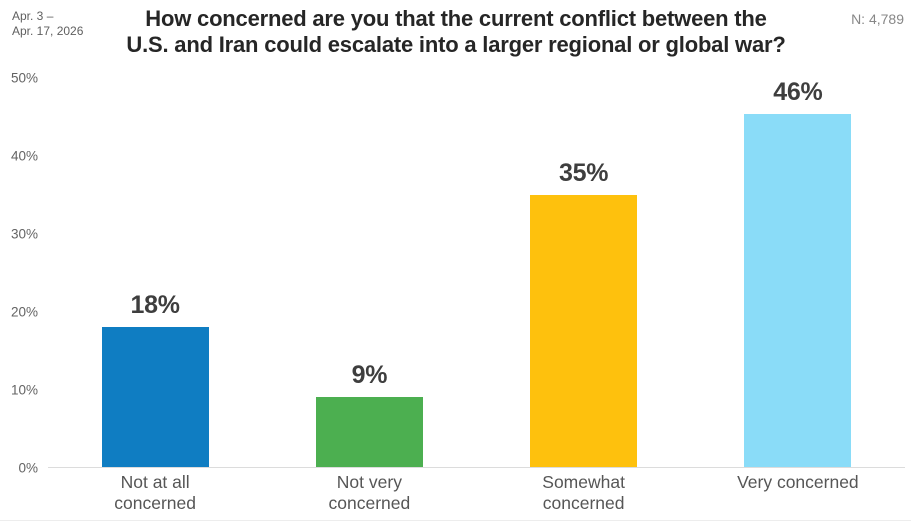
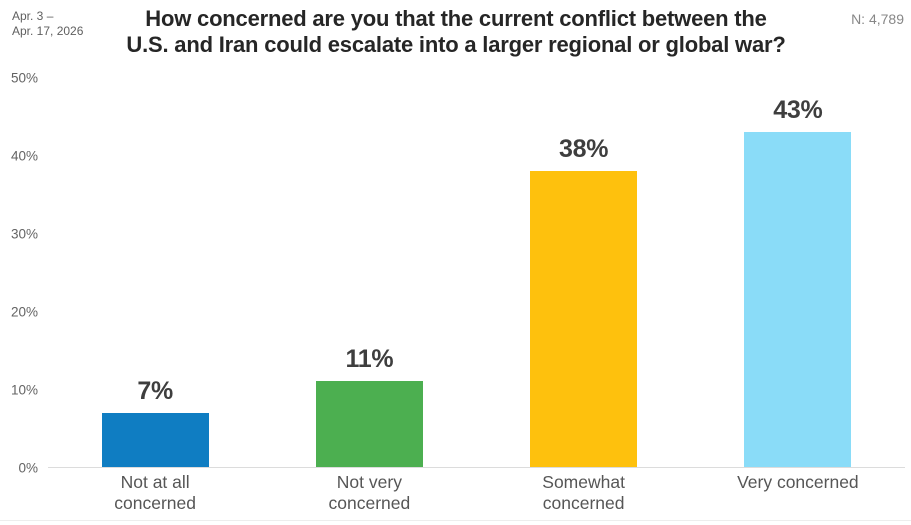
Not at all concerned: 18% -> 7%
Not very concerned: 9% -> 11%
Somewhat concerned: 35% -> 38%
Very concerned: 46% -> 43%
